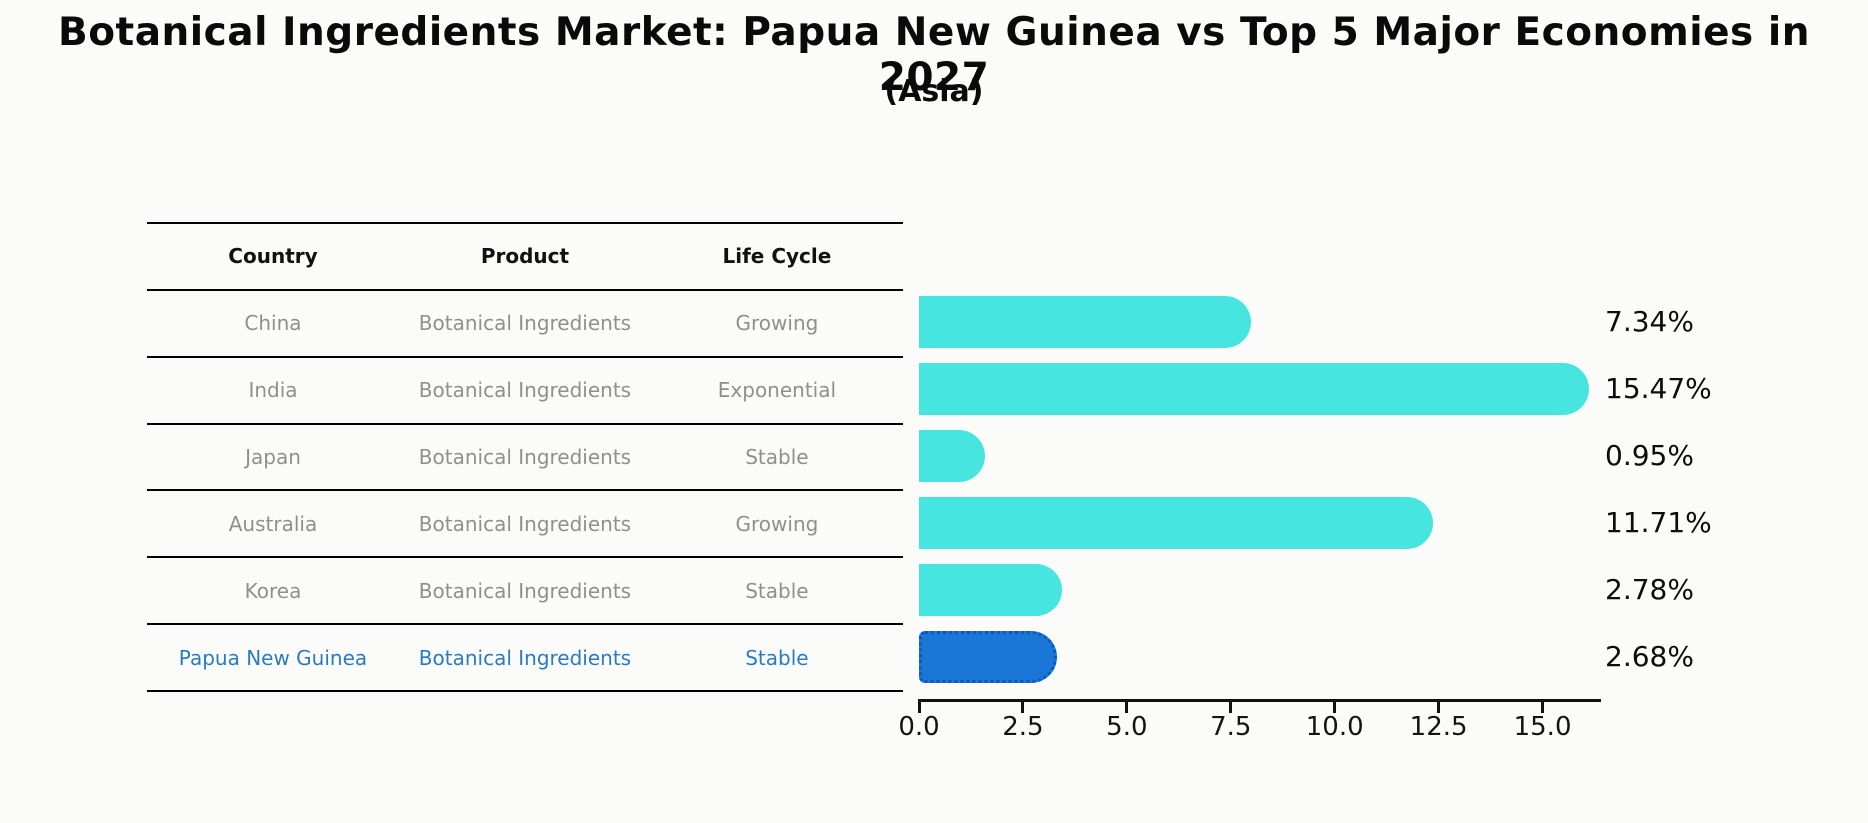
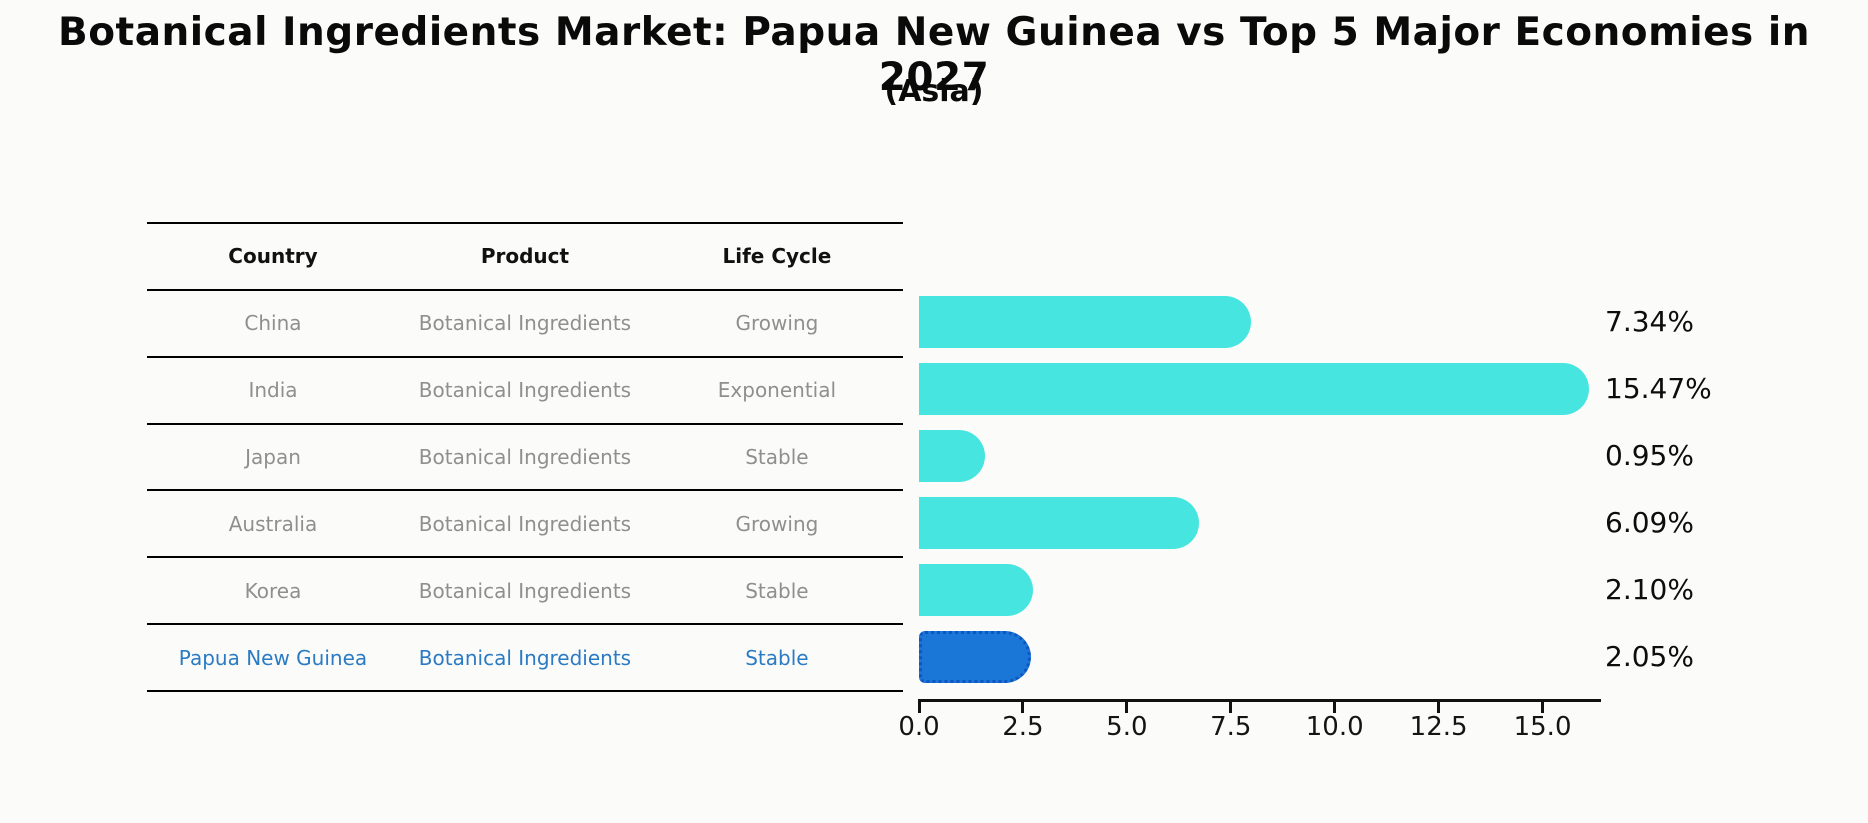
Australia: 11.71% -> 6.09%
Korea: 2.78% -> 2.10%
Papua New Guinea: 2.68% -> 2.05%
